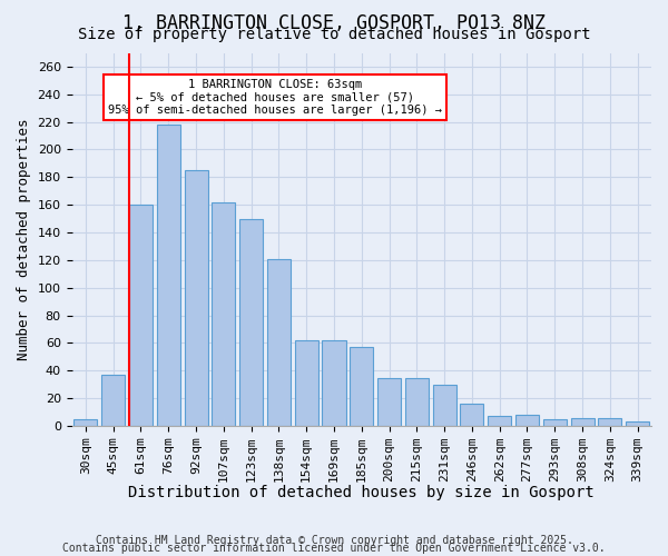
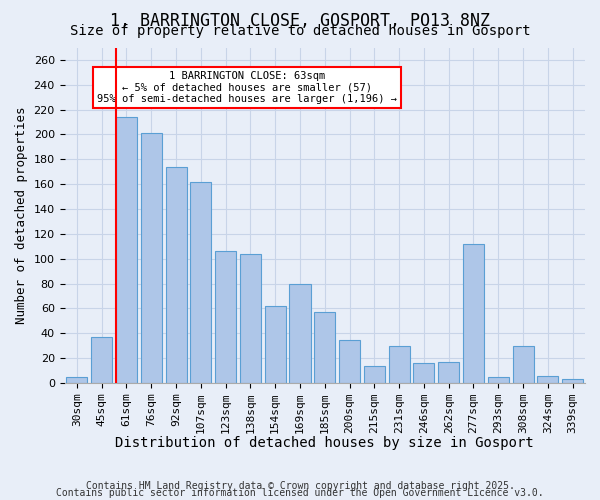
61sqm: 160 -> 214
76sqm: 218 -> 201
92sqm: 185 -> 174
123sqm: 150 -> 106
138sqm: 121 -> 104
169sqm: 62 -> 80
215sqm: 35 -> 14
262sqm: 7 -> 17
277sqm: 8 -> 112
308sqm: 6 -> 30
